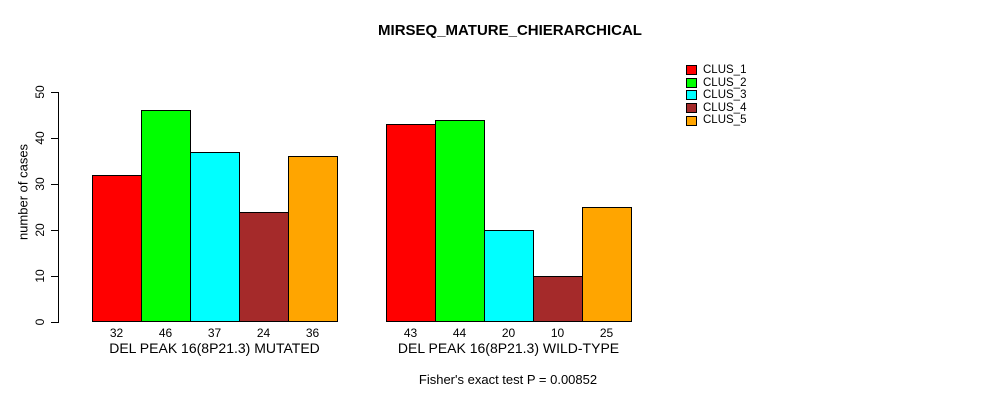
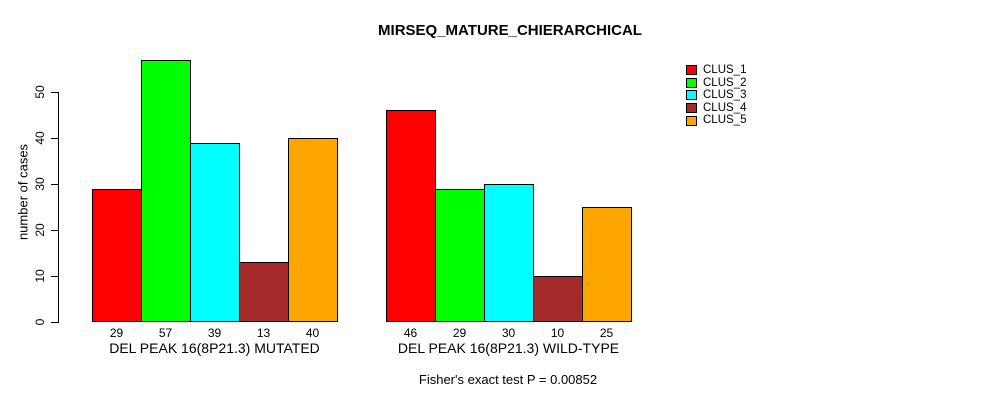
CLUS_1/DEL PEAK 16(8P21.3) MUTATED: 32 -> 29
CLUS_2/DEL PEAK 16(8P21.3) MUTATED: 46 -> 57
CLUS_3/DEL PEAK 16(8P21.3) MUTATED: 37 -> 39
CLUS_4/DEL PEAK 16(8P21.3) MUTATED: 24 -> 13
CLUS_5/DEL PEAK 16(8P21.3) MUTATED: 36 -> 40
CLUS_1/DEL PEAK 16(8P21.3) WILD-TYPE: 43 -> 46
CLUS_2/DEL PEAK 16(8P21.3) WILD-TYPE: 44 -> 29
CLUS_3/DEL PEAK 16(8P21.3) WILD-TYPE: 20 -> 30
